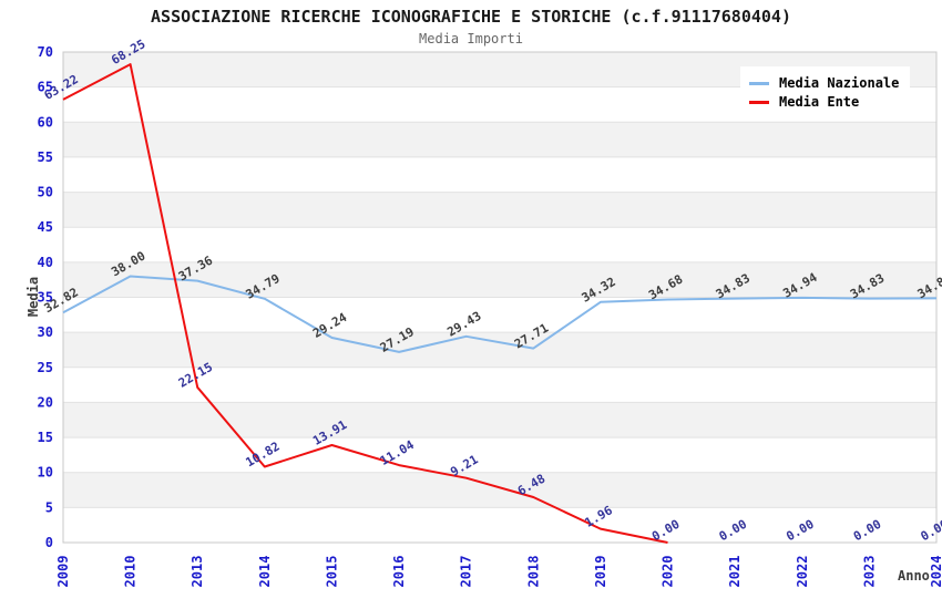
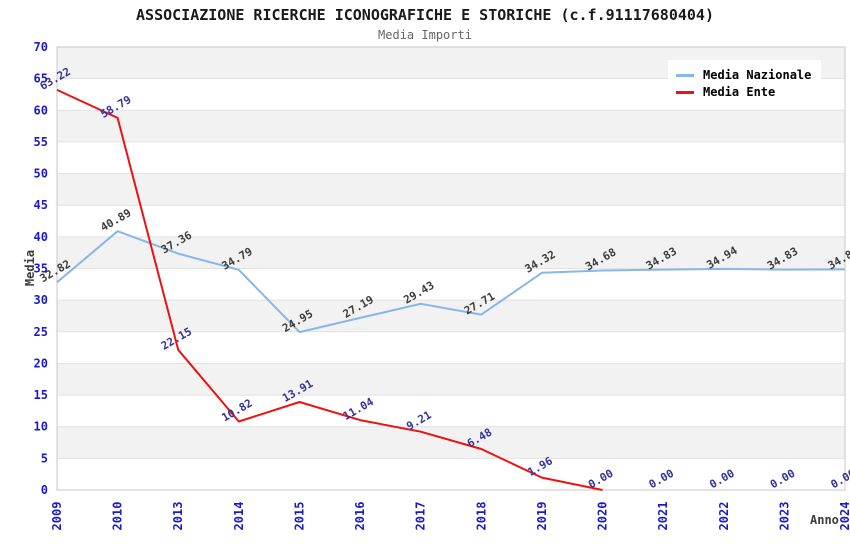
Media Nazionale/2010: 38.00 -> 40.89
Media Ente/2010: 68.25 -> 58.79
Media Nazionale/2015: 29.24 -> 24.95
